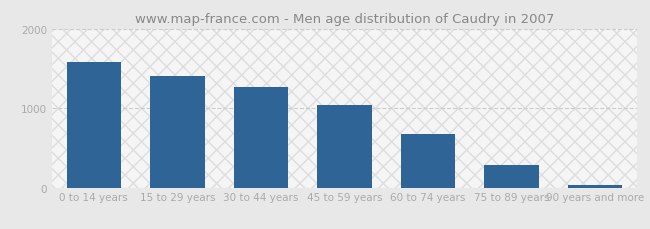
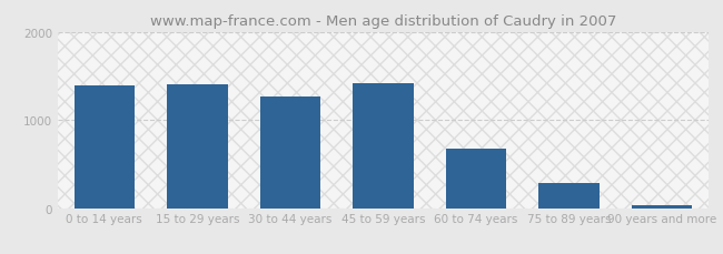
0 to 14 years: 1580 -> 1390
45 to 59 years: 1040 -> 1420
